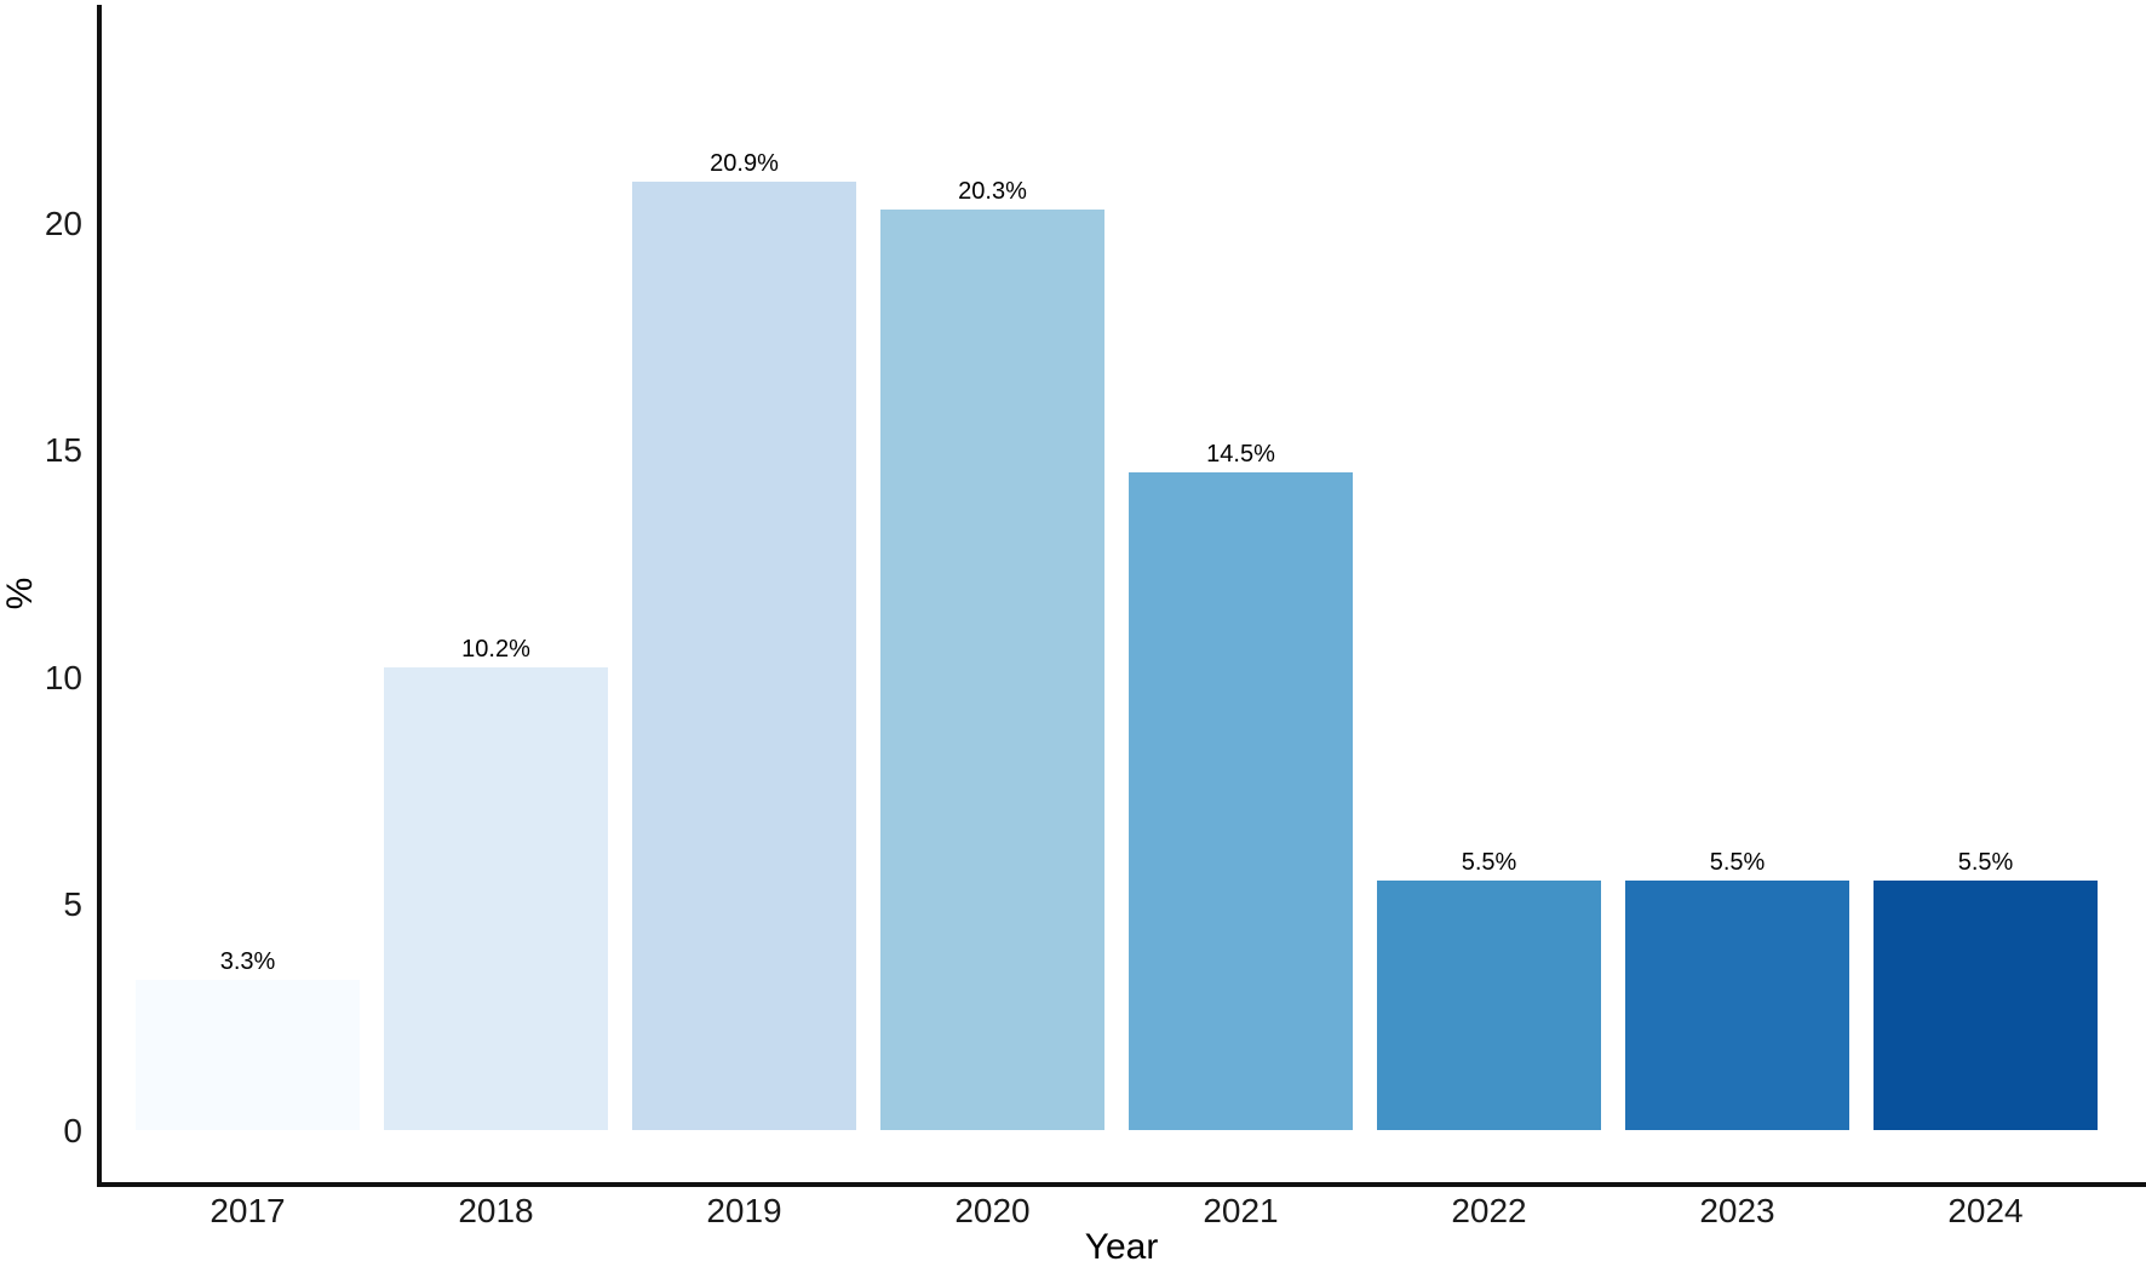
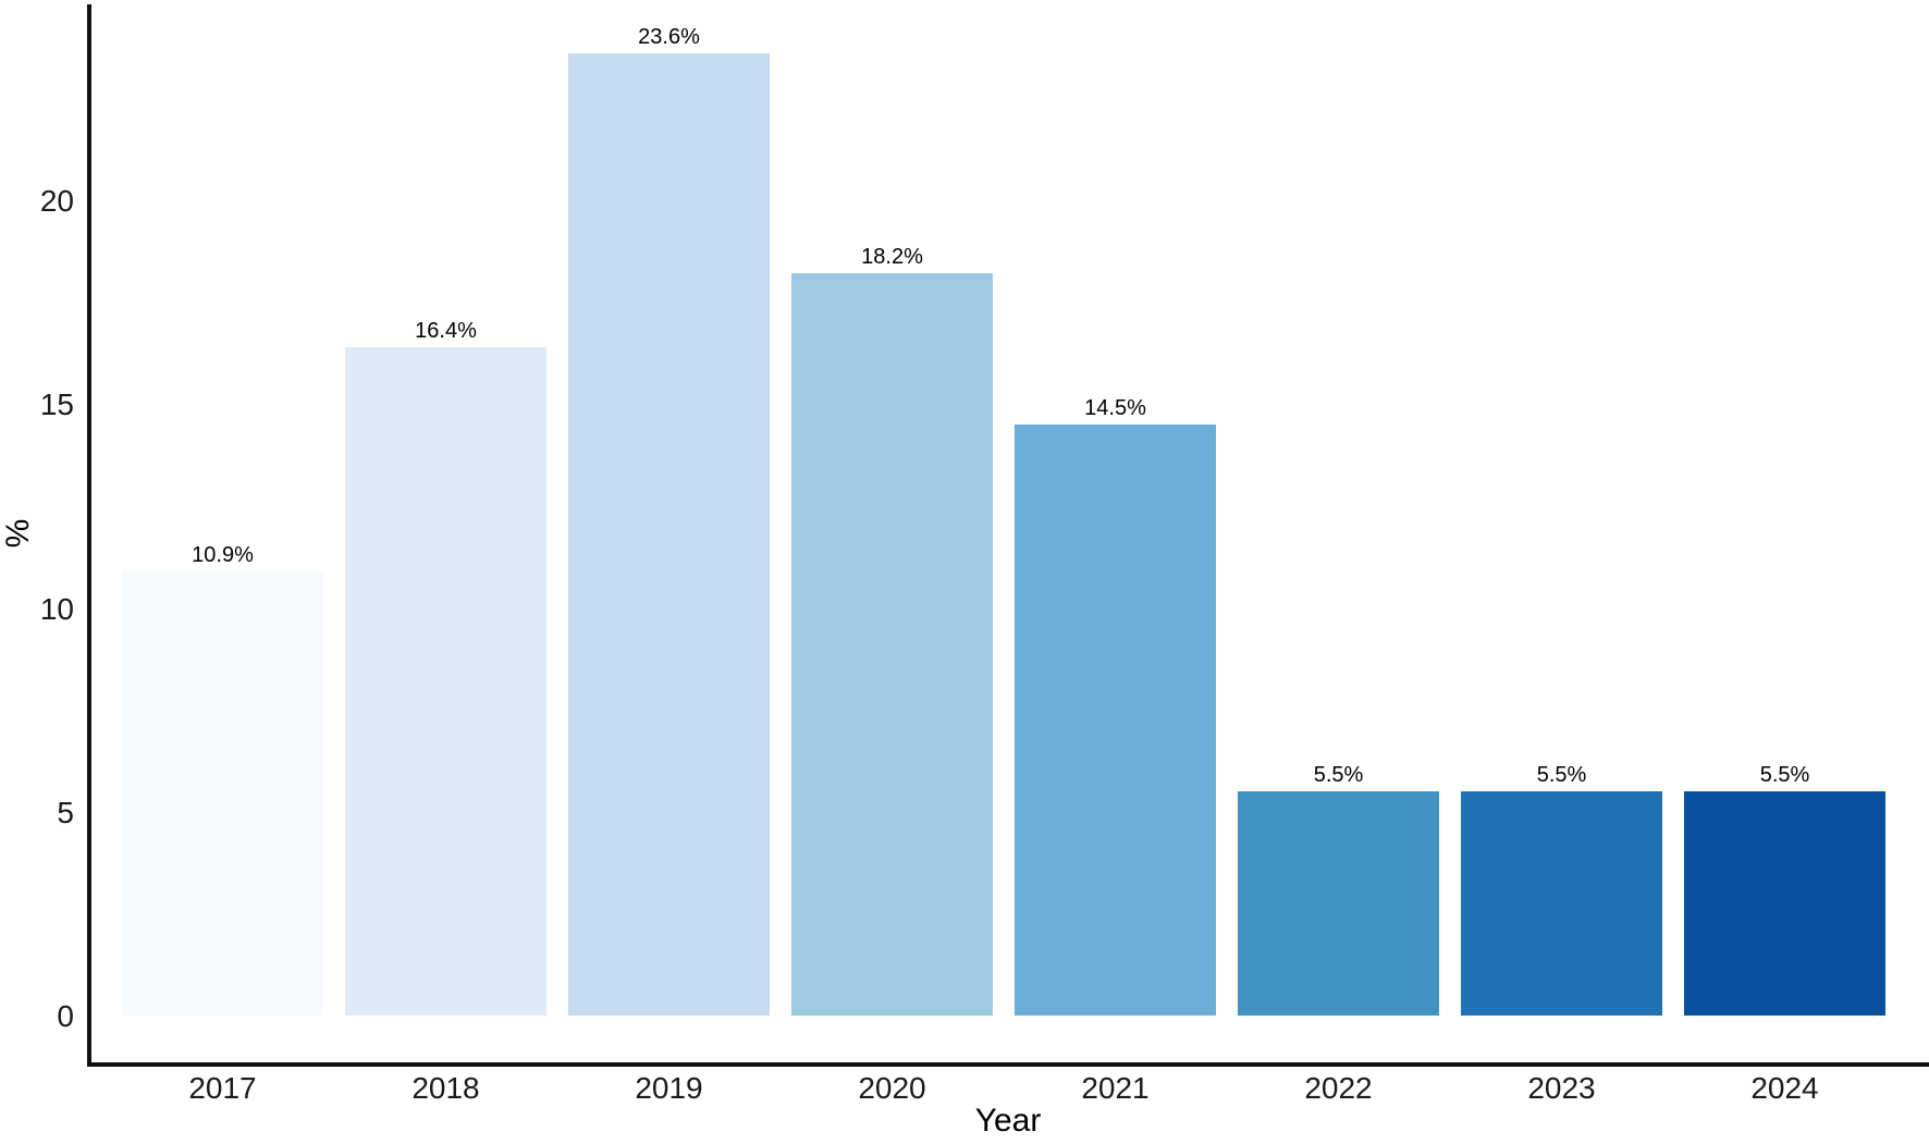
2017: 3.3% -> 10.9%
2018: 10.2% -> 16.4%
2019: 20.9% -> 23.6%
2020: 20.3% -> 18.2%
